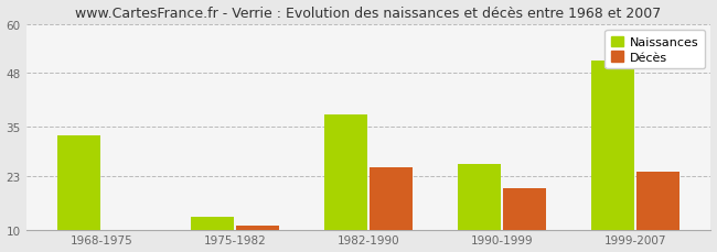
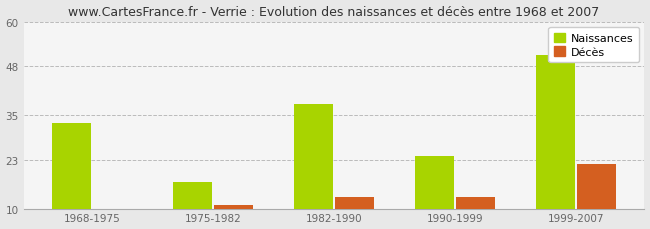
Naissances/1975-1982: 13 -> 17
Décès/1982-1990: 25 -> 13
Naissances/1990-1999: 26 -> 24
Décès/1990-1999: 20 -> 13
Décès/1999-2007: 24 -> 22
